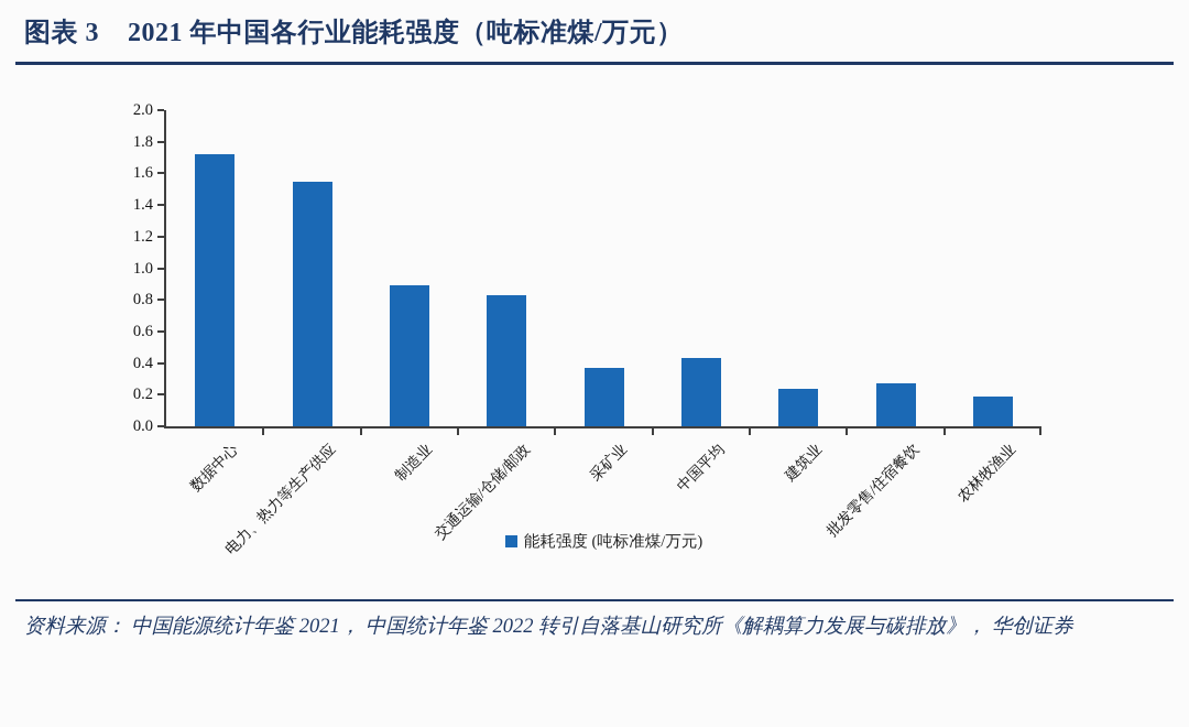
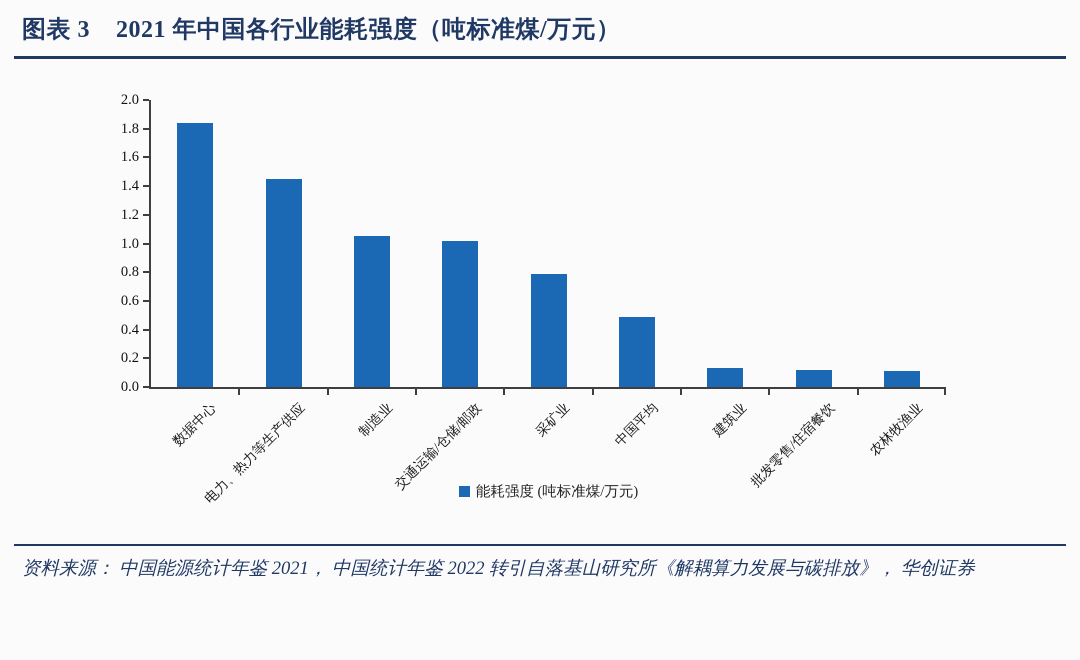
数据中心: 1.72 -> 1.84
电力、热力等生产供应: 1.55 -> 1.45
制造业: 0.89 -> 1.05
交通运输/仓储/邮政: 0.83 -> 1.02
采矿业: 0.37 -> 0.79
中国平均: 0.43 -> 0.49
建筑业: 0.24 -> 0.13
批发零售/住宿餐饮: 0.27 -> 0.12
农林牧渔业: 0.19 -> 0.11
